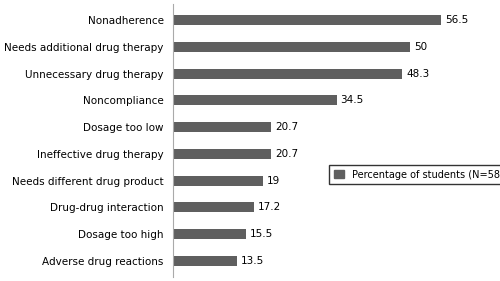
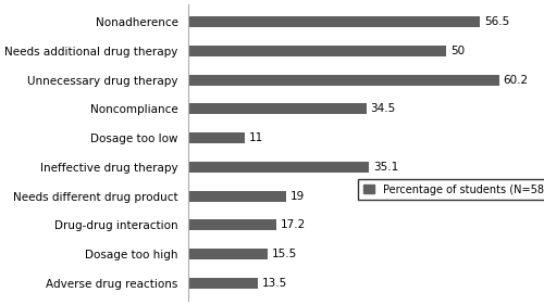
Unnecessary drug therapy: 48.3 -> 60.2
Dosage too low: 20.7 -> 11
Ineffective drug therapy: 20.7 -> 35.1
